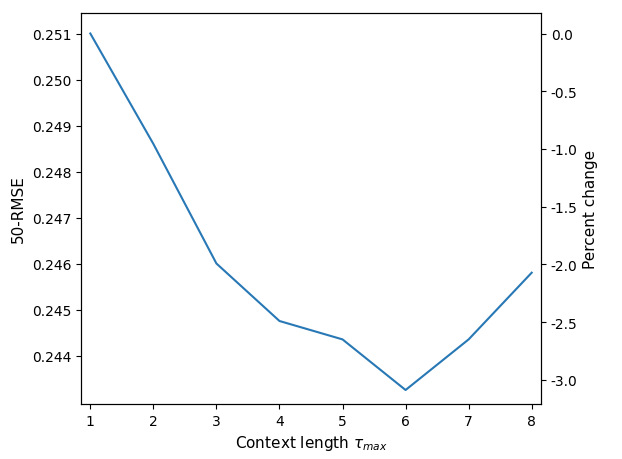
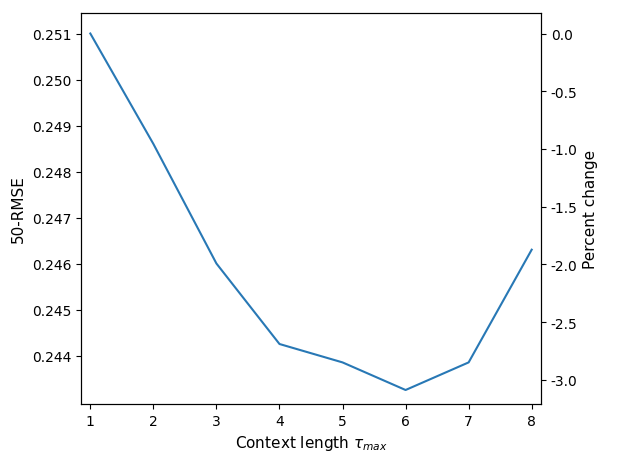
4: 0.24475 -> 0.24425
5: 0.24435 -> 0.24385
7: 0.24435 -> 0.24385
8: 0.24580 -> 0.24630
